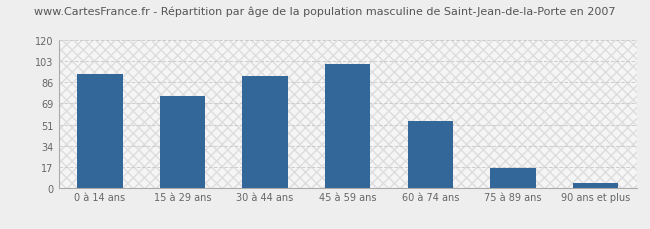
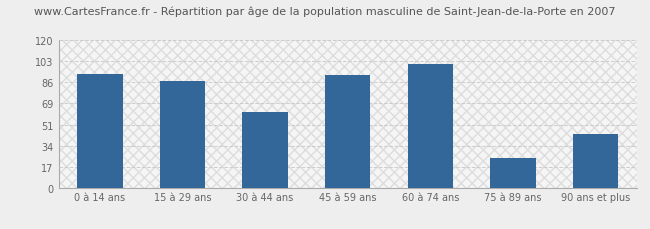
15 à 29 ans: 75 -> 87
30 à 44 ans: 91 -> 62
45 à 59 ans: 101 -> 92
60 à 74 ans: 54 -> 101
75 à 89 ans: 16 -> 24
90 ans et plus: 4 -> 44
